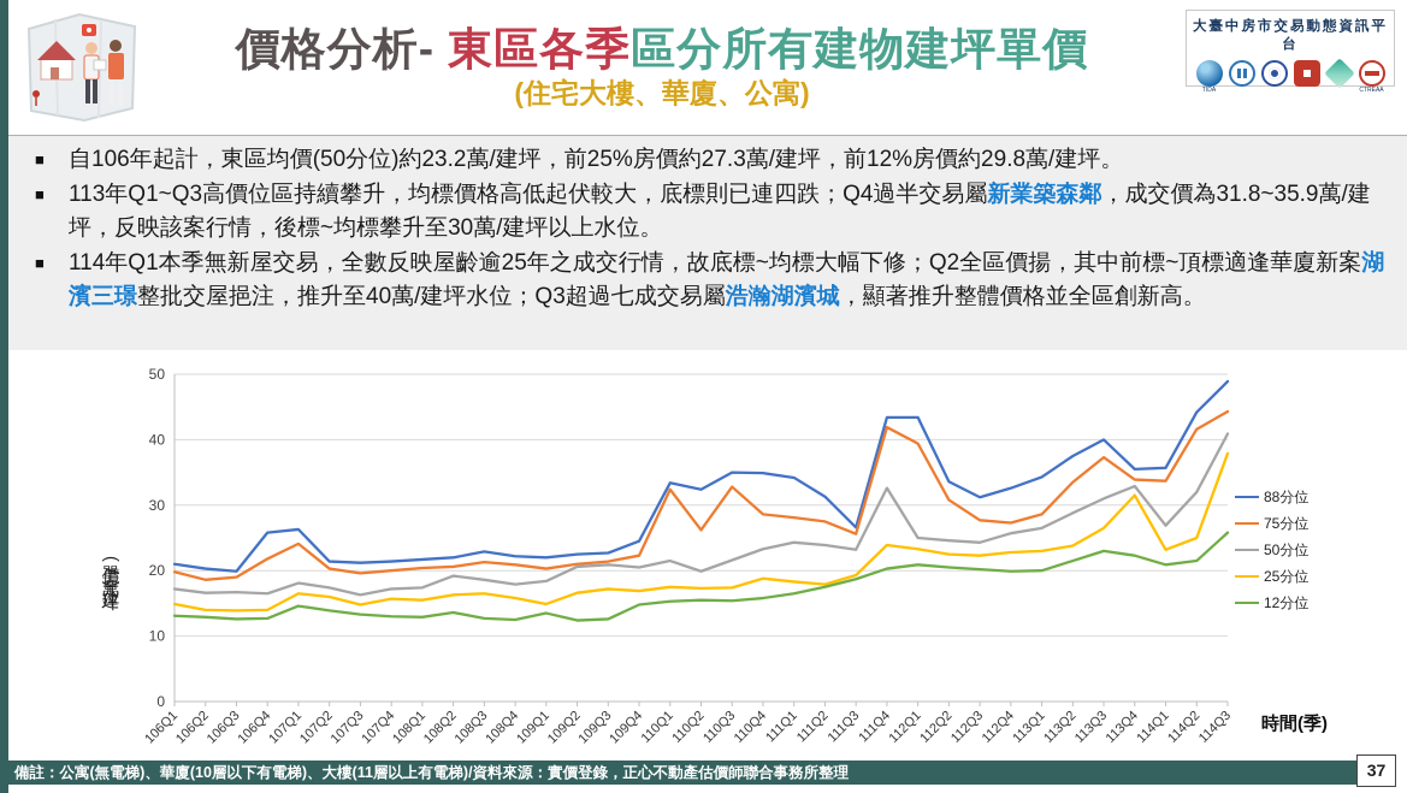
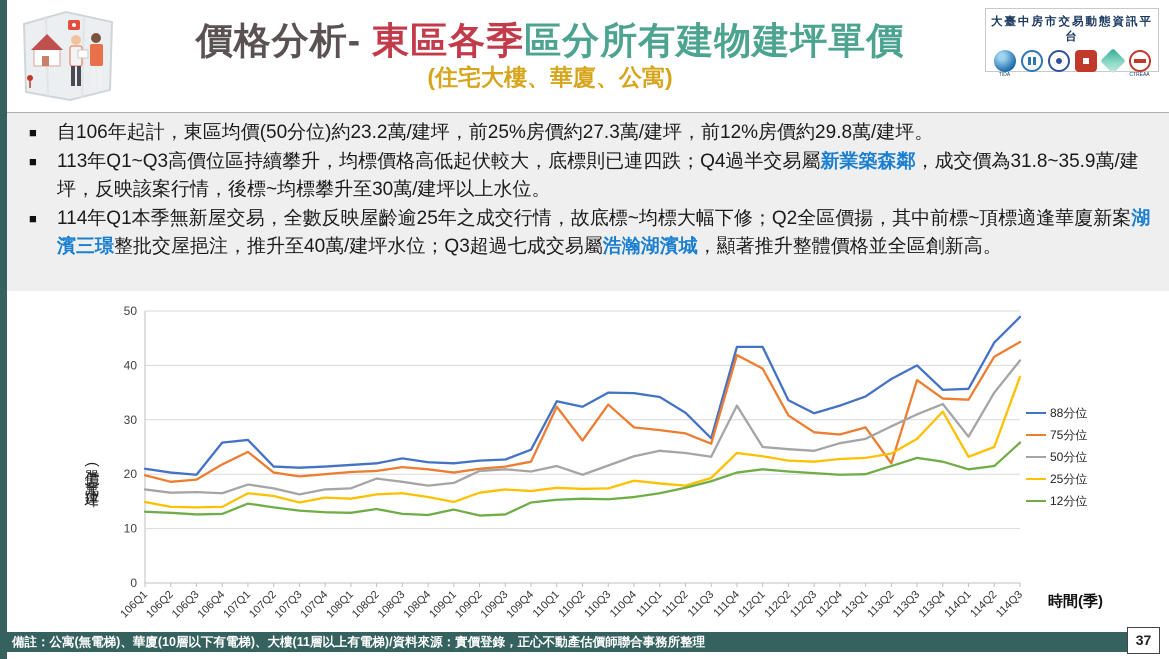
75分位/113Q2: 34 -> 22
50分位/114Q2: 32 -> 35
